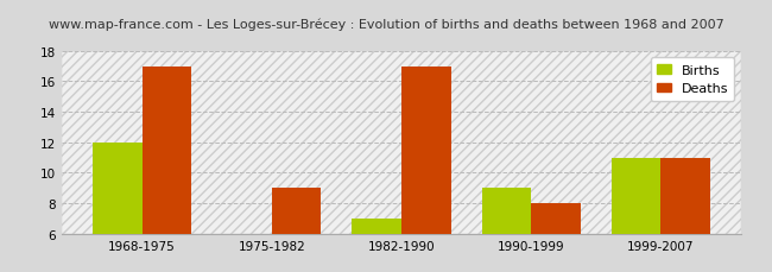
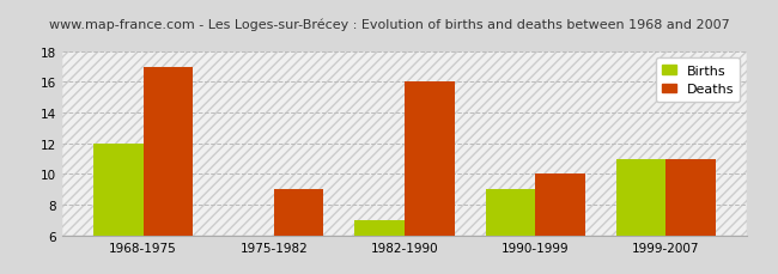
Deaths/1982-1990: 17 -> 16
Deaths/1990-1999: 8 -> 10
